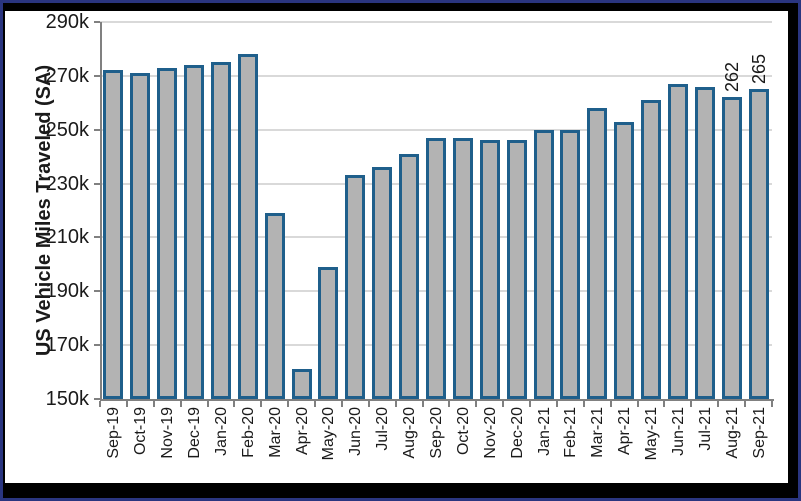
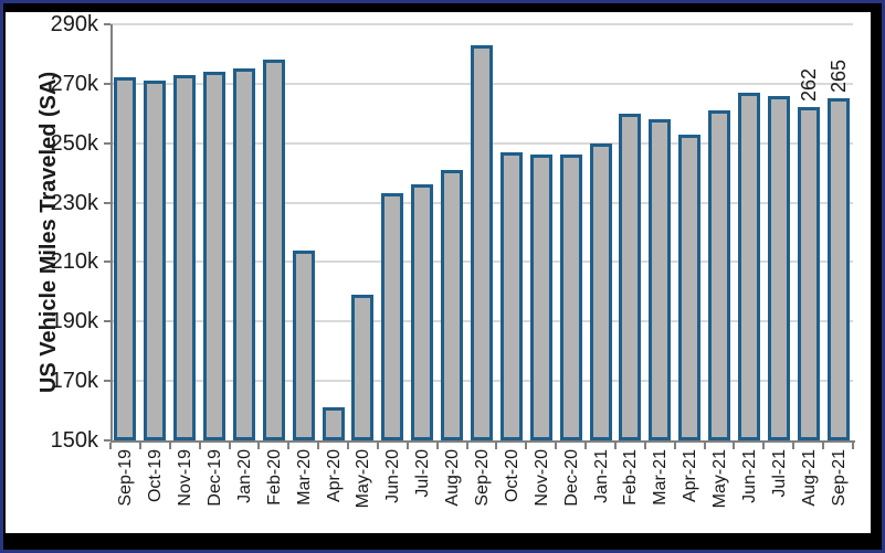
Mar-20: 219k -> 214k
Sep-20: 247k -> 283k
Feb-21: 250k -> 260k
